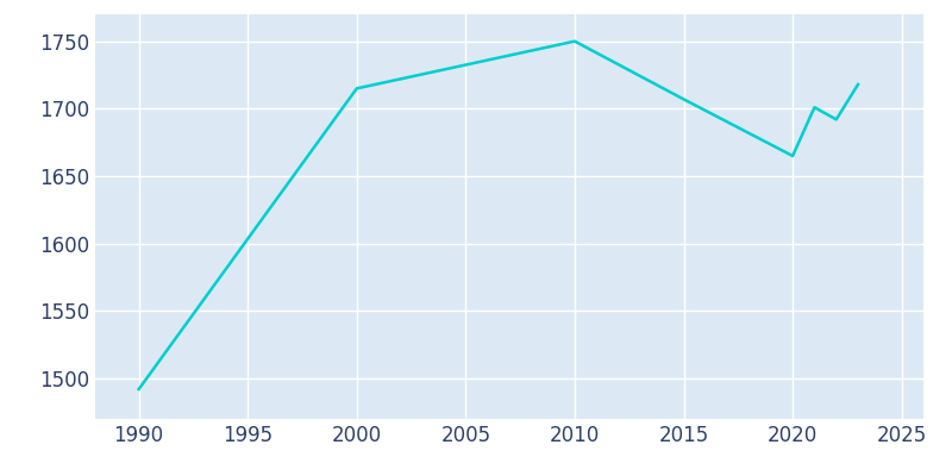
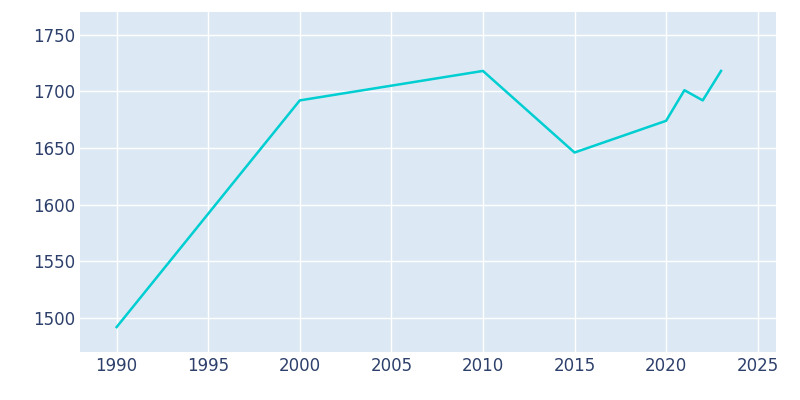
2000: 1715 -> 1692
2010: 1750 -> 1718
2015: 1707 -> 1646
2020: 1665 -> 1674
